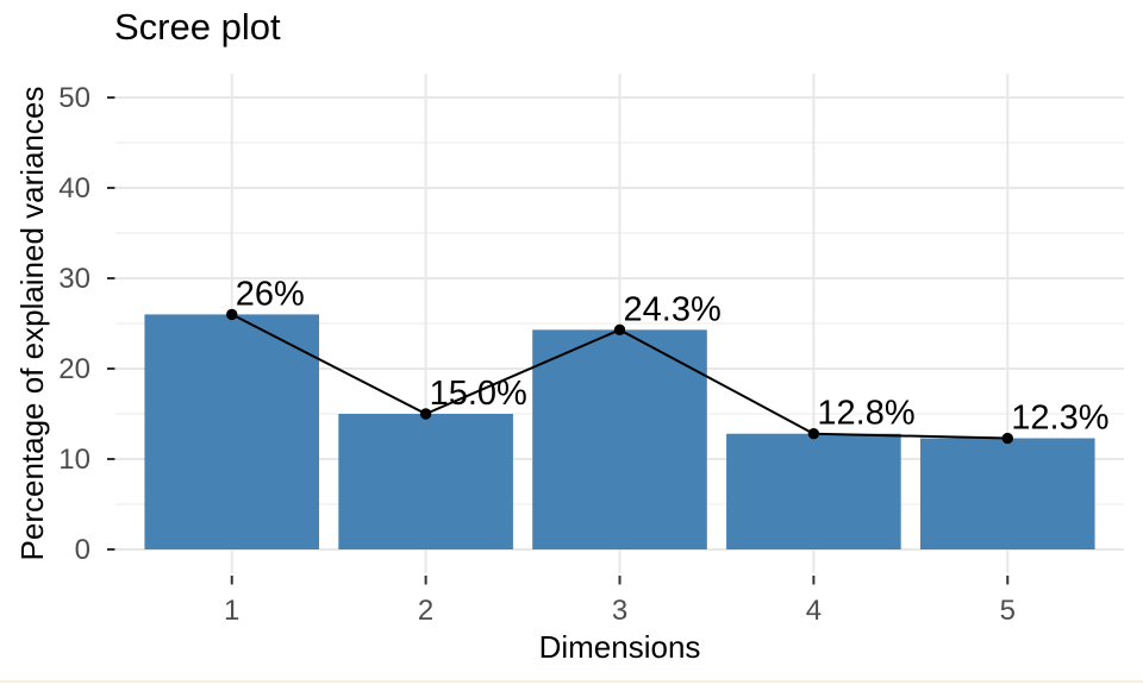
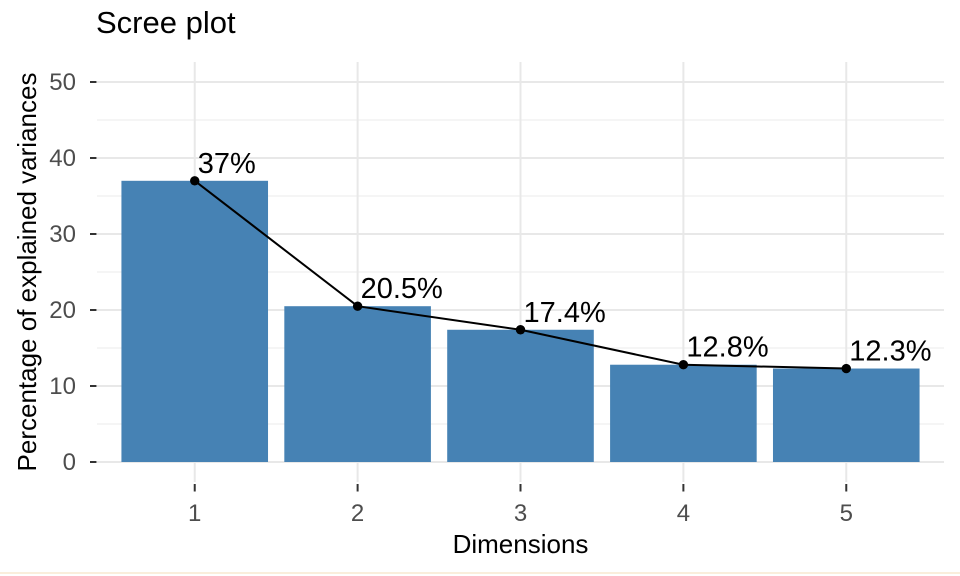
1: 26% -> 37%
2: 15.0% -> 20.5%
3: 24.3% -> 17.4%
